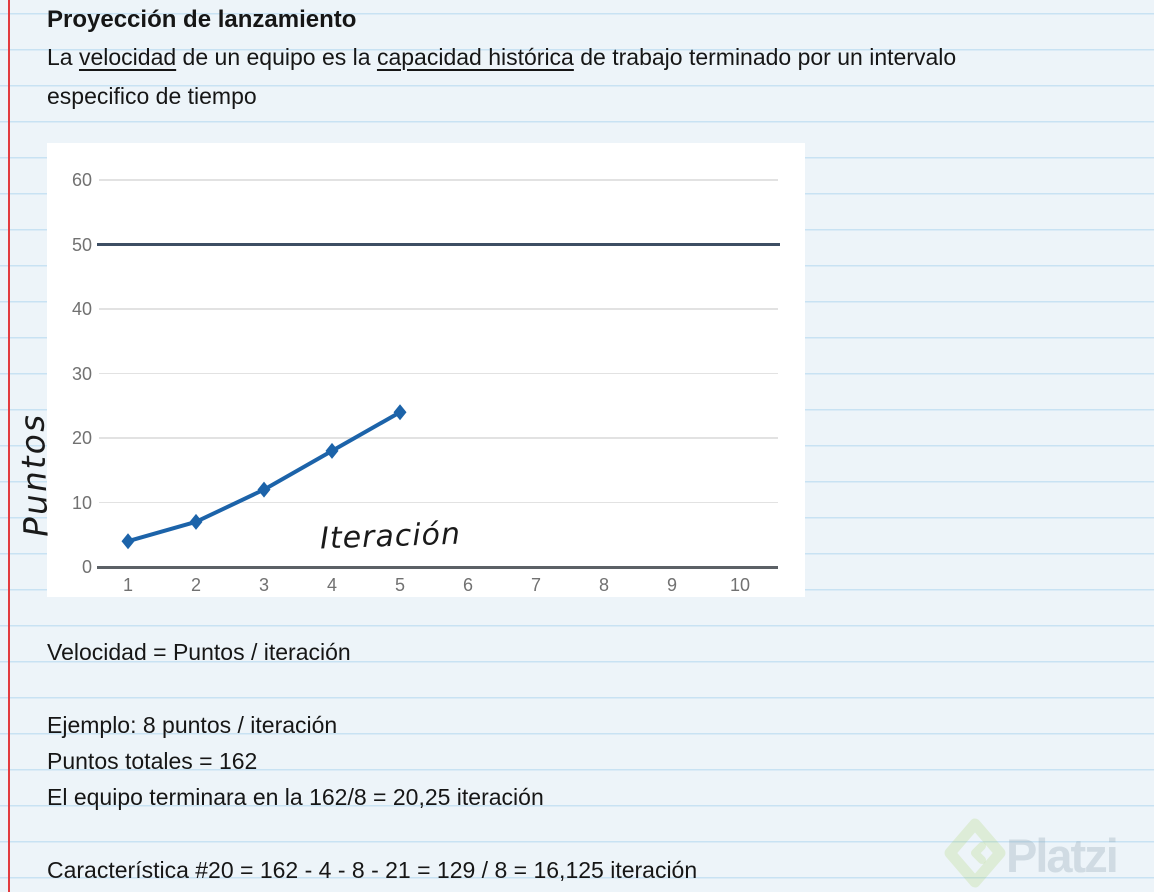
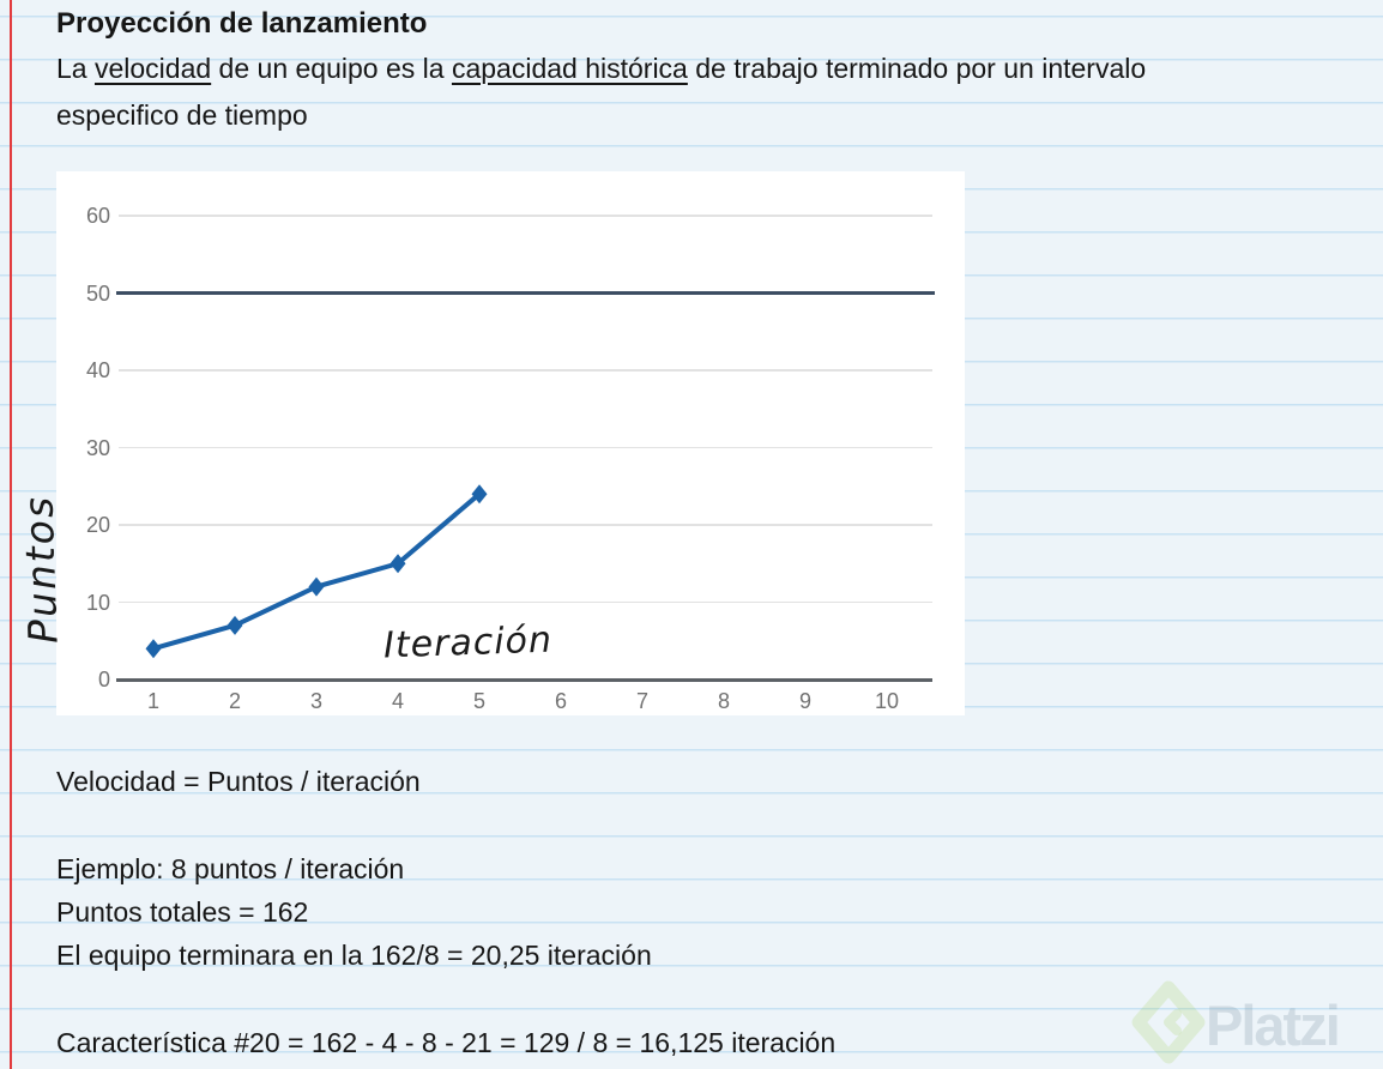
4: 18 -> 15
